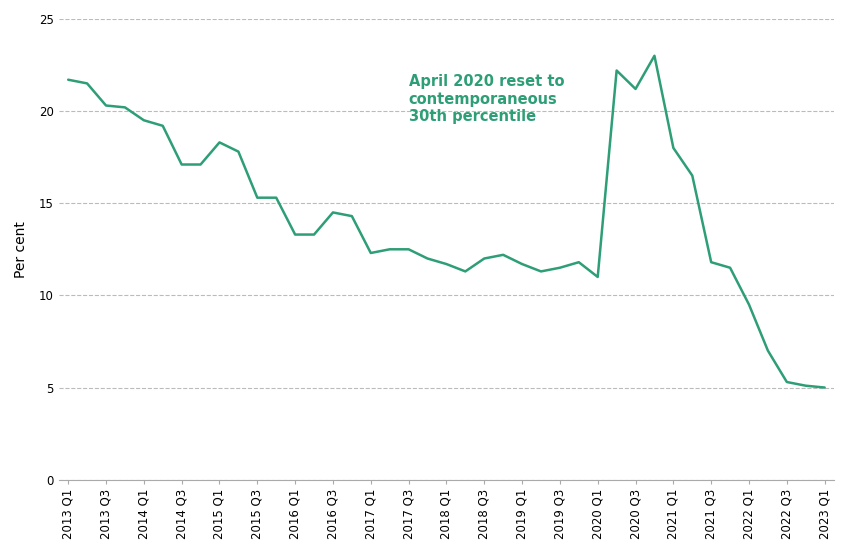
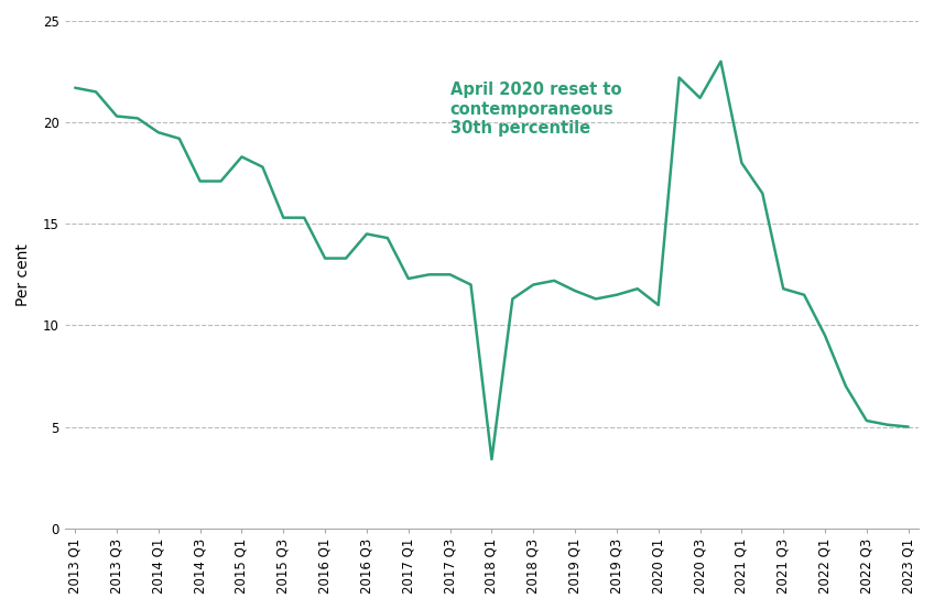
2018 Q1: 11.7 -> 3.4
